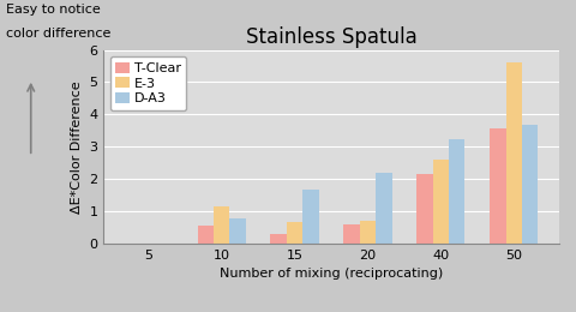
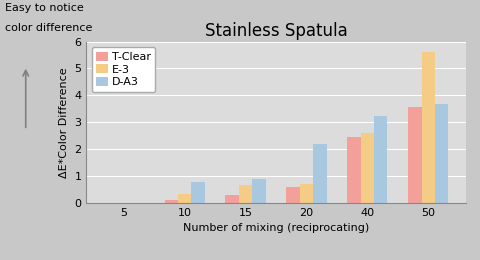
T-Clear/10: 0.55 -> 0.12
E-3/10: 1.15 -> 0.32
D-A3/15: 1.65 -> 0.90
T-Clear/40: 2.15 -> 2.45
